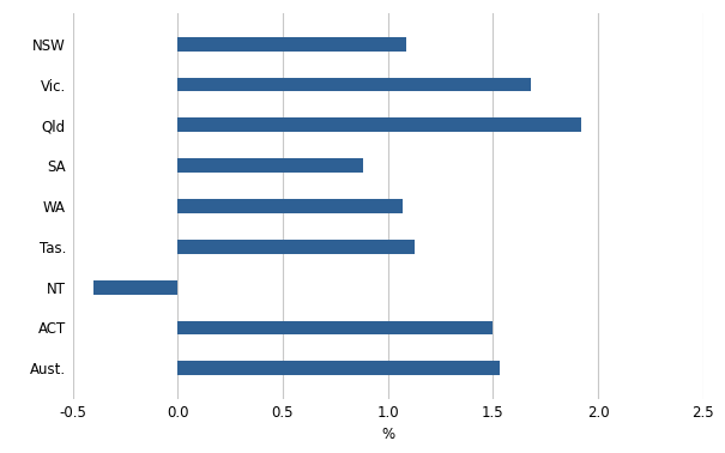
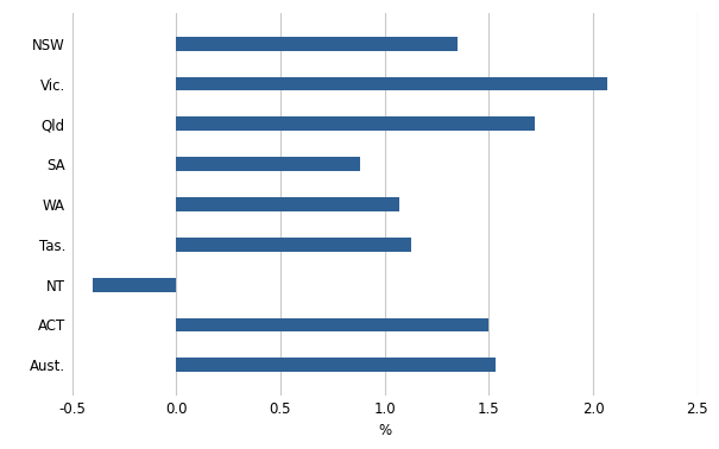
NSW: 1.09 -> 1.35
Vic.: 1.68 -> 2.07
Qld: 1.92 -> 1.72
